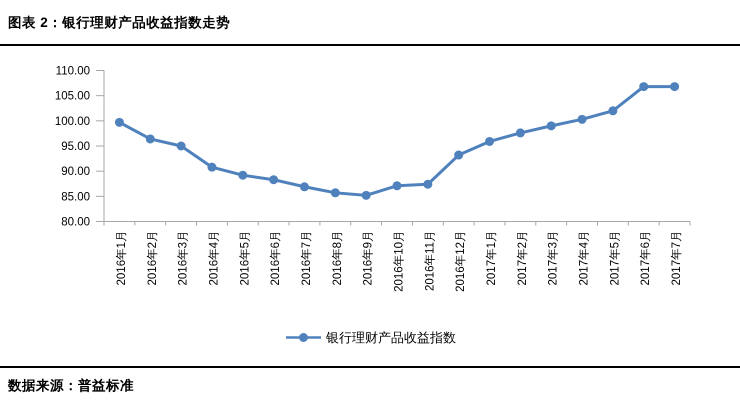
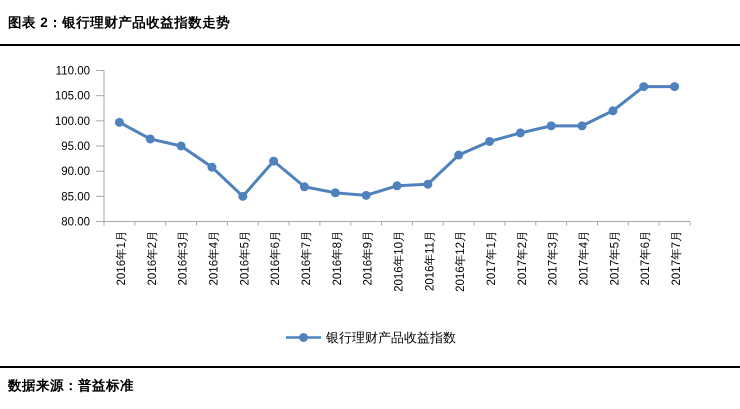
2016年5月: 89 -> 85
2016年6月: 88 -> 92
2017年4月: 100 -> 99
